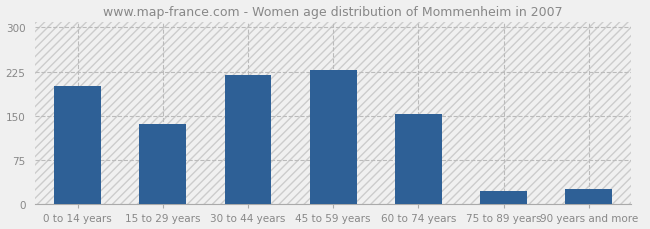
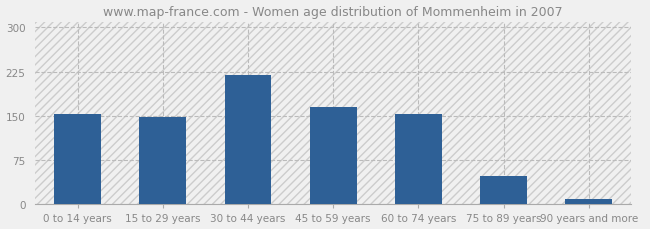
0 to 14 years: 200 -> 153
15 to 29 years: 136 -> 148
45 to 59 years: 228 -> 165
75 to 89 years: 22 -> 48
90 years and more: 26 -> 10
